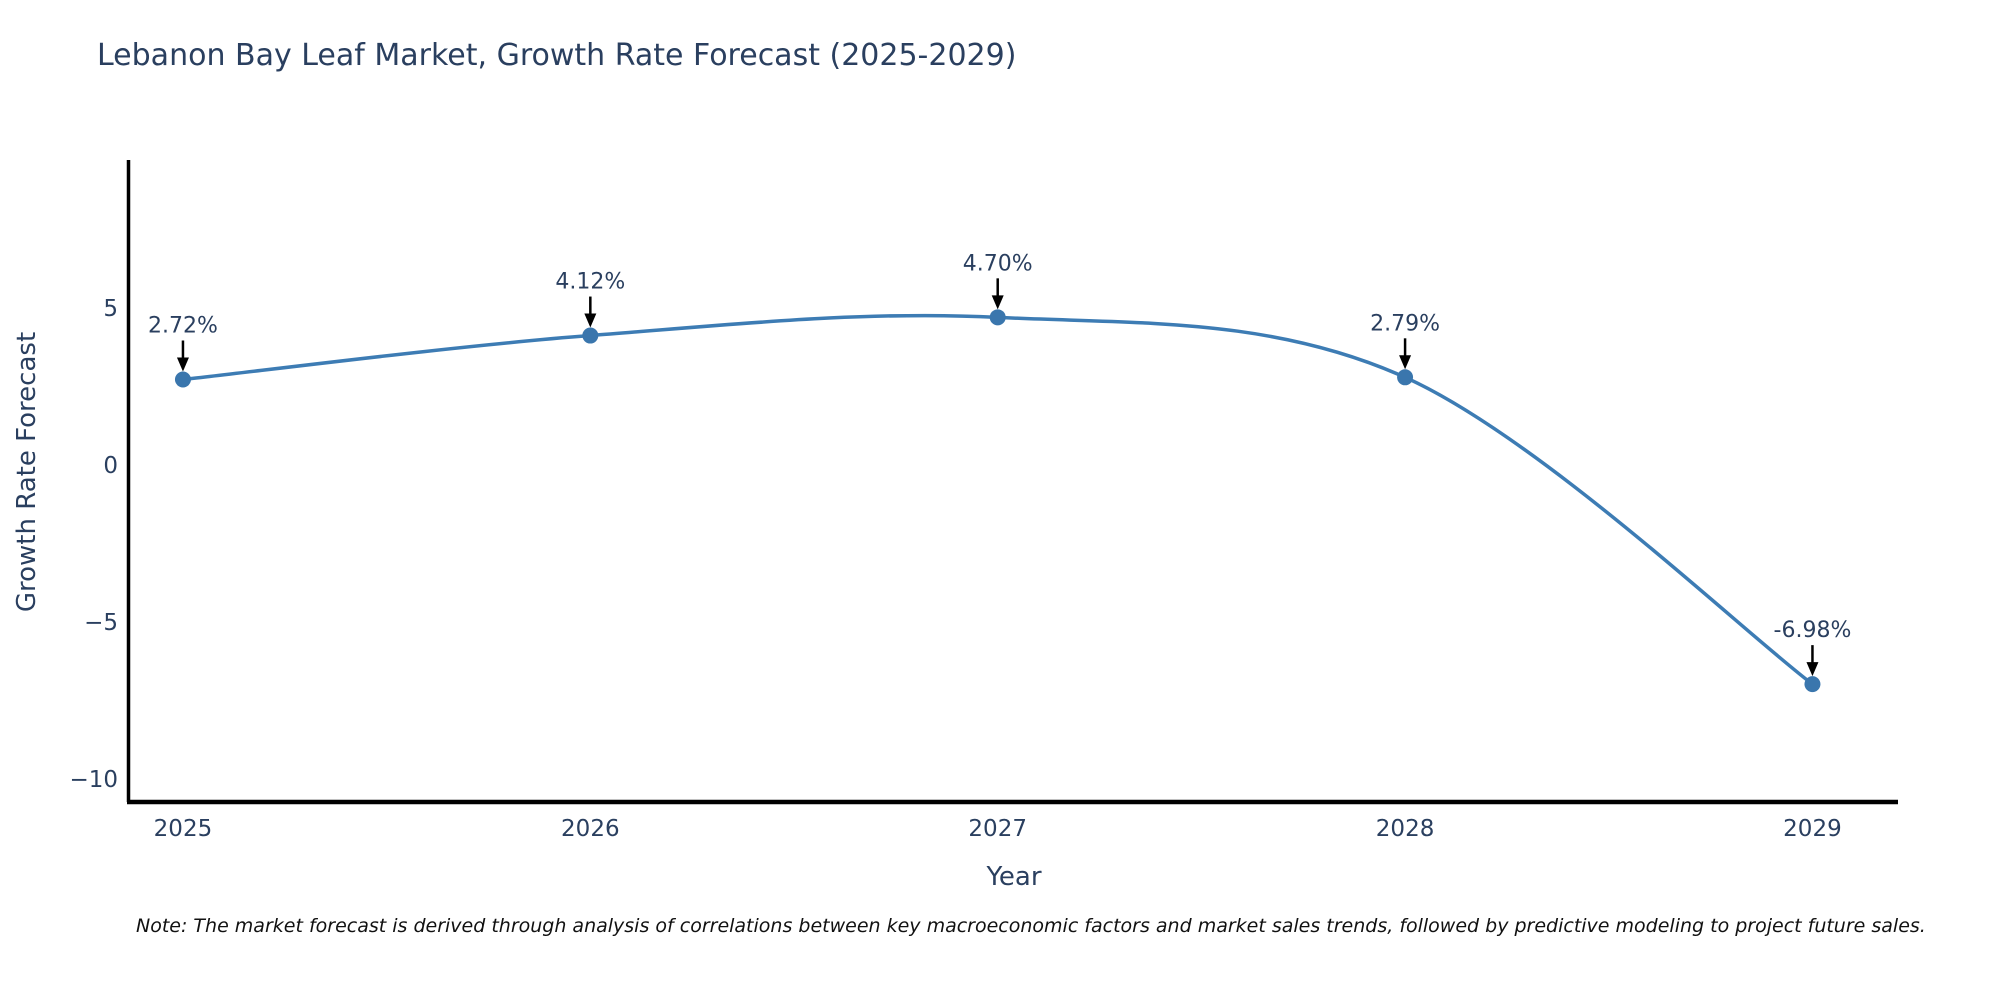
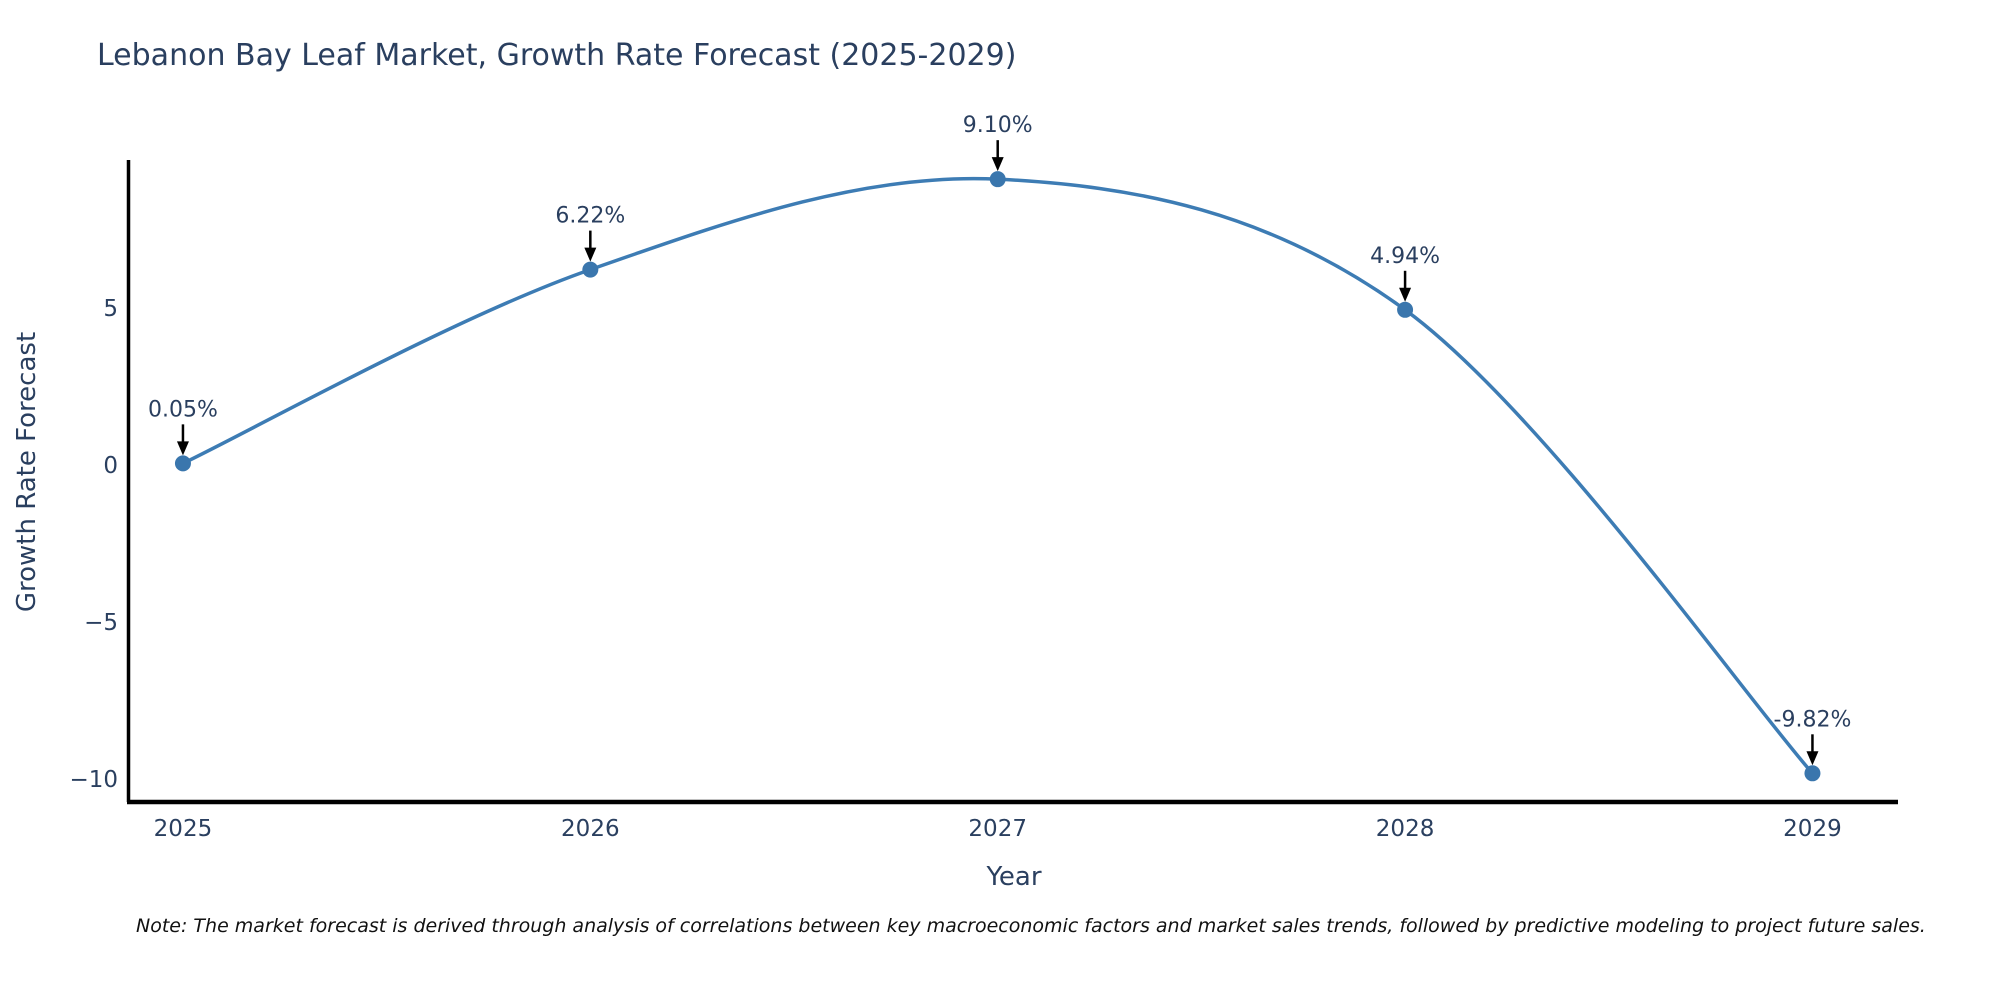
2025: 2.72% -> 0.05%
2026: 4.12% -> 6.22%
2027: 4.70% -> 9.10%
2028: 2.79% -> 4.94%
2029: -6.98% -> -9.82%
